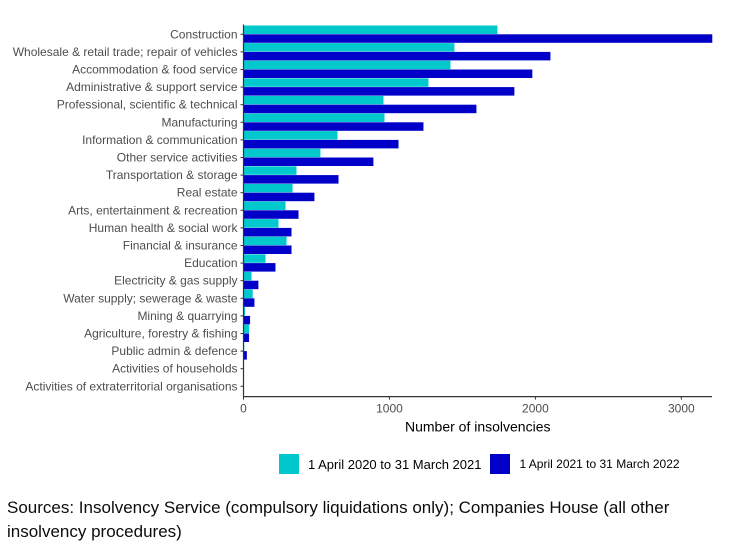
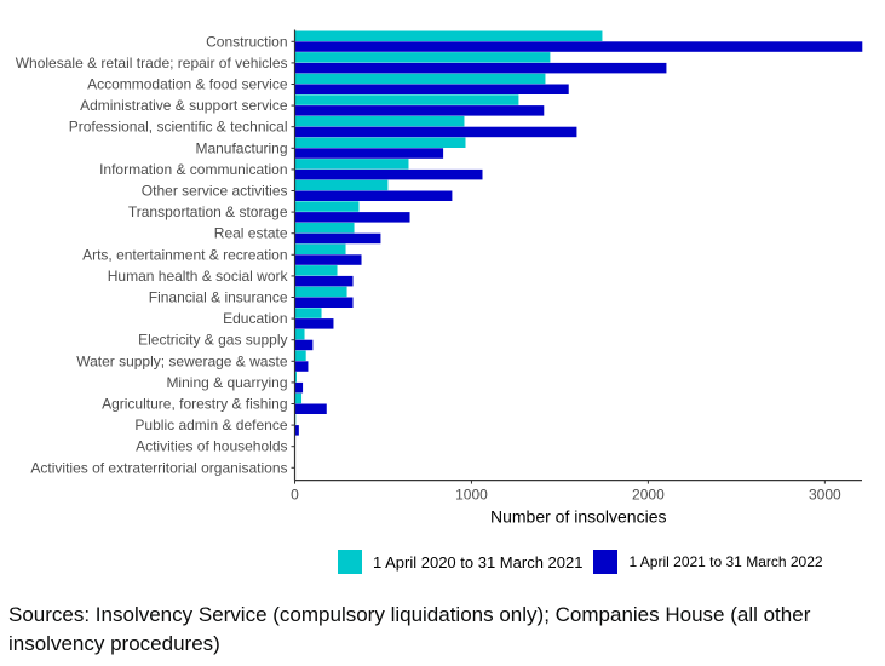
1 April 2021 to 31 March 2022/Accommodation & food service: 1980 -> 1550
1 April 2021 to 31 March 2022/Administrative & support service: 1860 -> 1410
1 April 2021 to 31 March 2022/Manufacturing: 1230 -> 840
1 April 2021 to 31 March 2022/Agriculture, forestry & fishing: 40 -> 180
